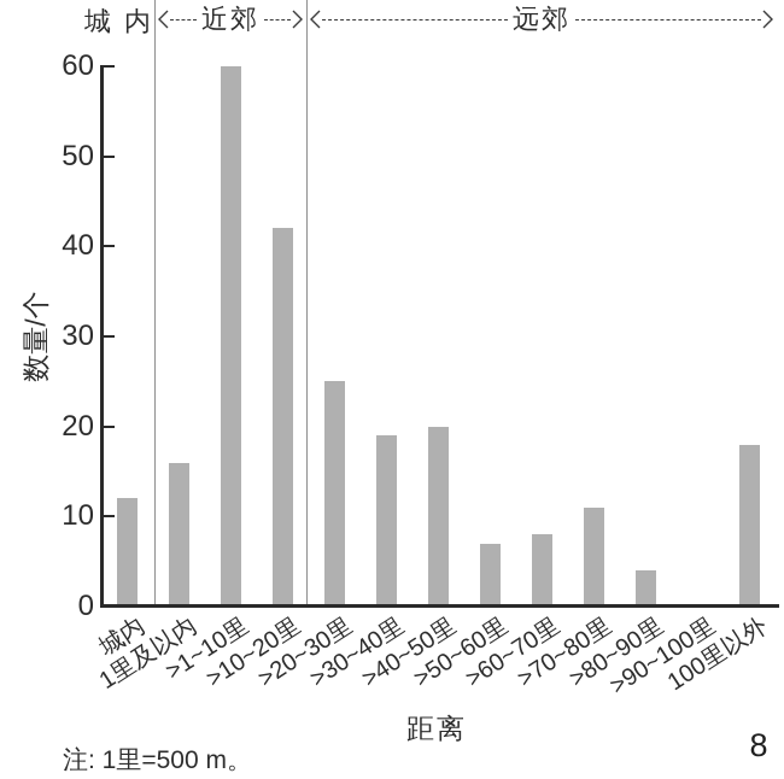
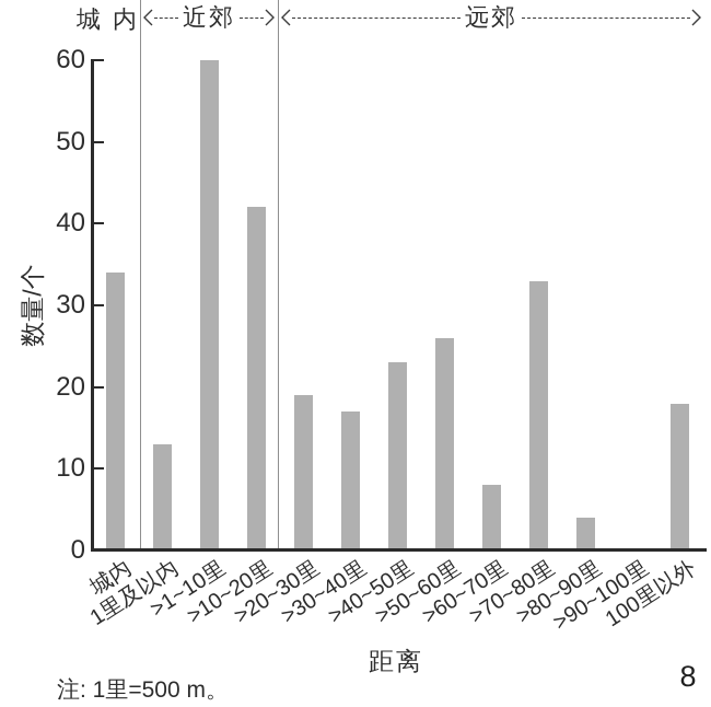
城内: 12 -> 34
1里及以内: 16 -> 13
>20~30里: 25 -> 19
>30~40里: 19 -> 17
>40~50里: 20 -> 23
>50~60里: 7 -> 26
>70~80里: 11 -> 33
